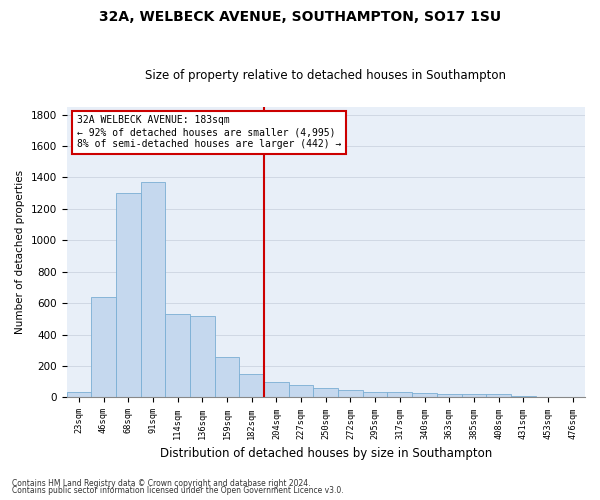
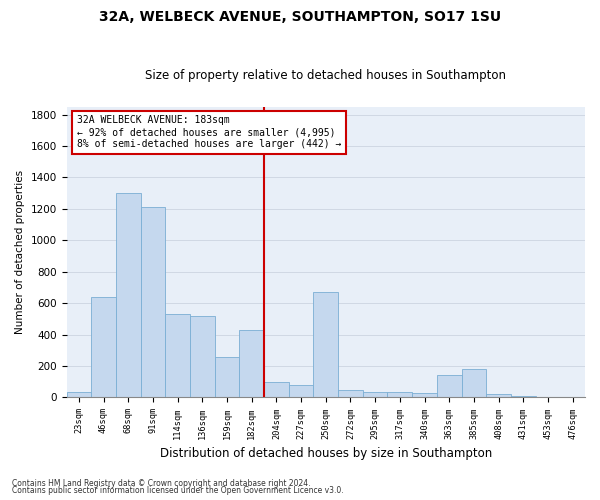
91sqm: 1370 -> 1210
182sqm: 150 -> 430
250sqm: 60 -> 670
363sqm: 20 -> 140
385sqm: 20 -> 180
